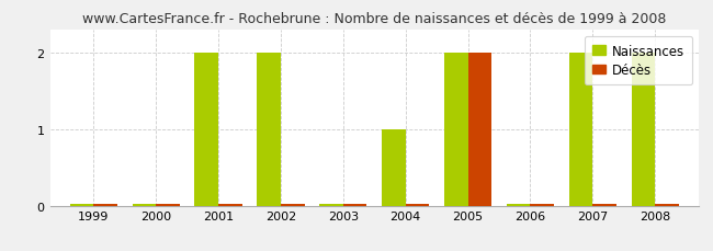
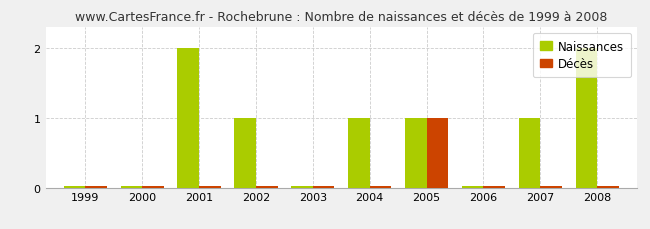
Naissances/2002: 2 -> 1
Naissances/2005: 2 -> 1
Décès/2005: 2 -> 1
Naissances/2007: 2 -> 1
